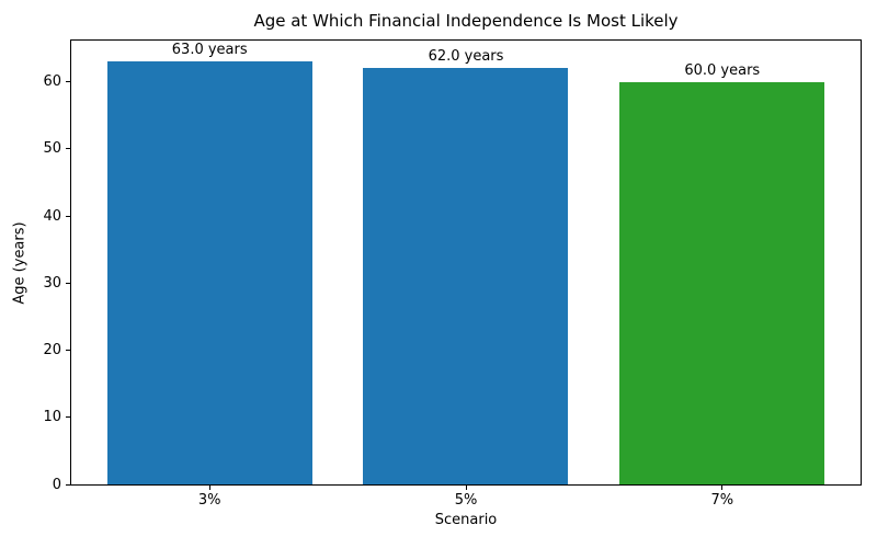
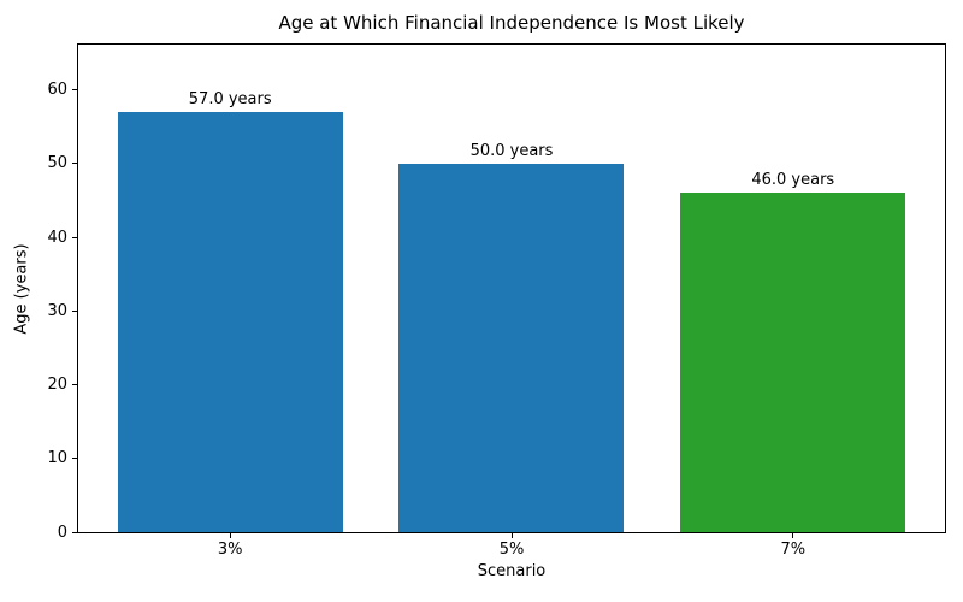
3%: 63.0 -> 57.0
5%: 62.0 -> 50.0
7%: 60.0 -> 46.0
